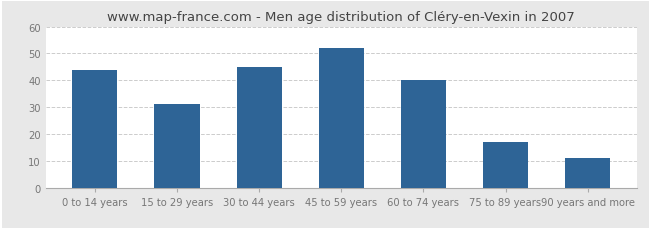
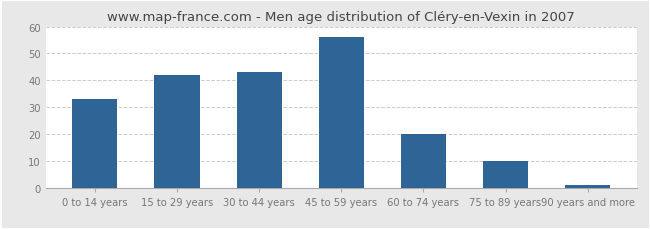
0 to 14 years: 44 -> 33
15 to 29 years: 31 -> 42
30 to 44 years: 45 -> 43
45 to 59 years: 52 -> 56
60 to 74 years: 40 -> 20
75 to 89 years: 17 -> 10
90 years and more: 11 -> 1
